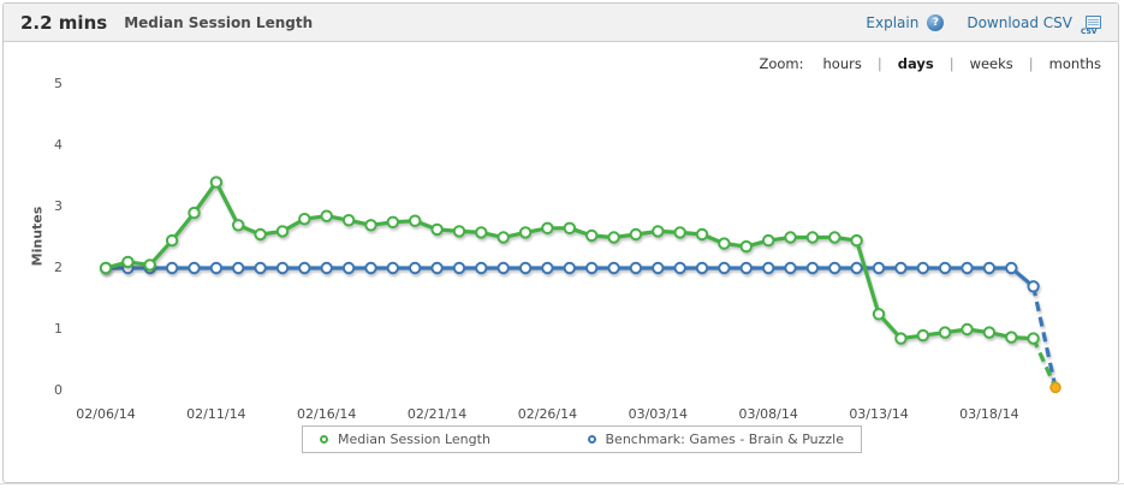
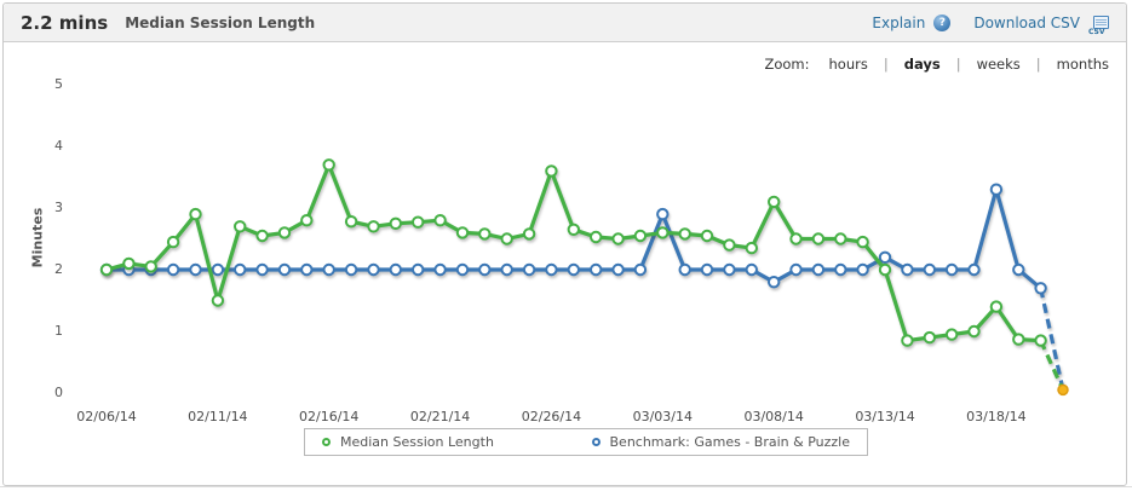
Median Session Length/02/11/14: 3.4 -> 1.5
Median Session Length/02/16/14: 2.9 -> 3.7
Median Session Length/02/21/14: 2.6 -> 2.8
Median Session Length/02/26/14: 2.6 -> 3.6
Benchmark: Games - Brain & Puzzle/03/03/14: 2.0 -> 2.9
Median Session Length/03/08/14: 2.5 -> 3.1
Benchmark: Games - Brain & Puzzle/03/08/14: 2.0 -> 1.8
Median Session Length/03/13/14: 1.2 -> 2.0
Benchmark: Games - Brain & Puzzle/03/13/14: 2.0 -> 2.2
Median Session Length/03/18/14: 0.9 -> 1.4
Benchmark: Games - Brain & Puzzle/03/18/14: 2.0 -> 3.3
